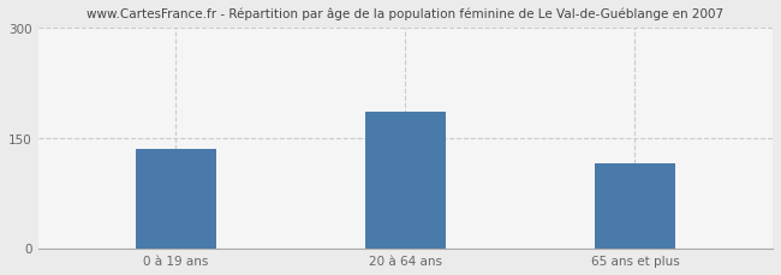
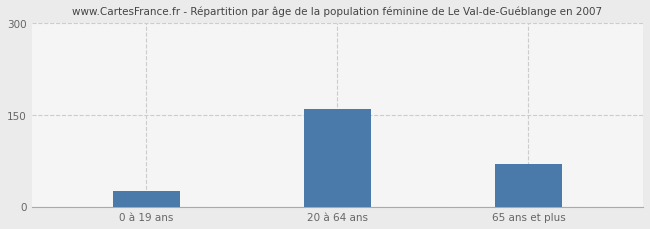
0 à 19 ans: 135 -> 26
20 à 64 ans: 185 -> 160
65 ans et plus: 115 -> 70
